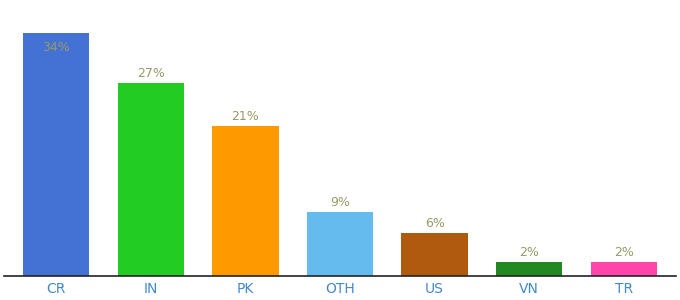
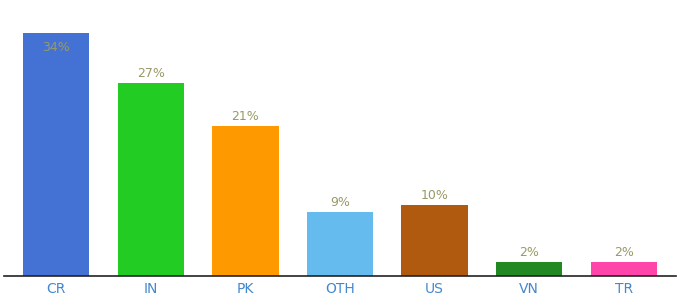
US: 6% -> 10%
